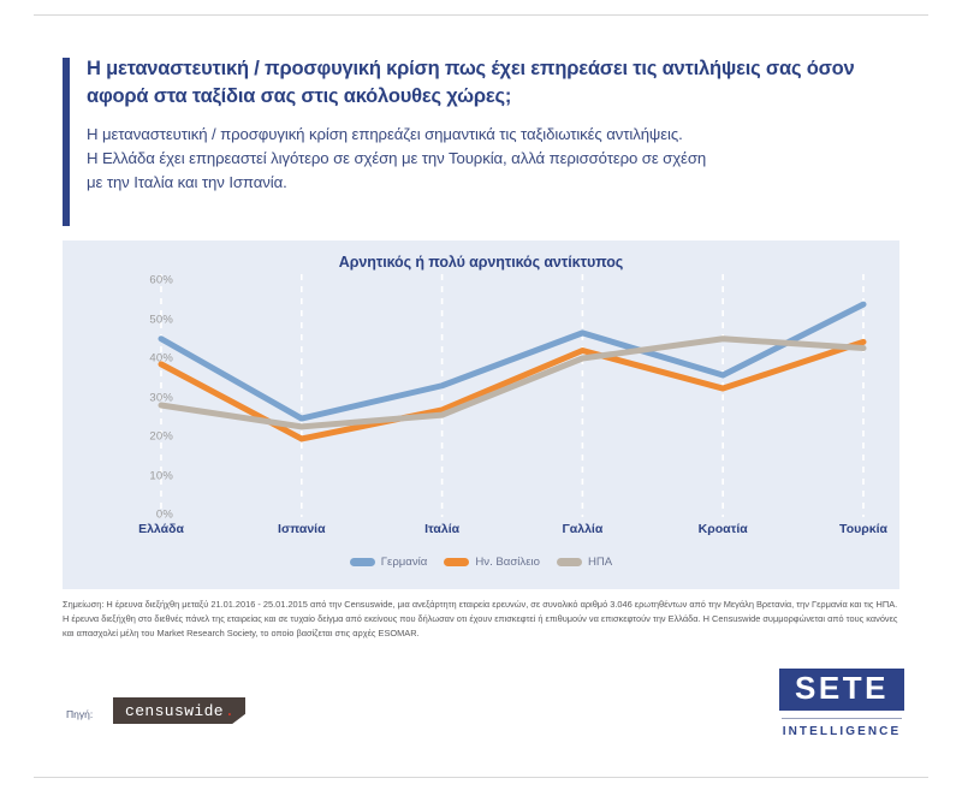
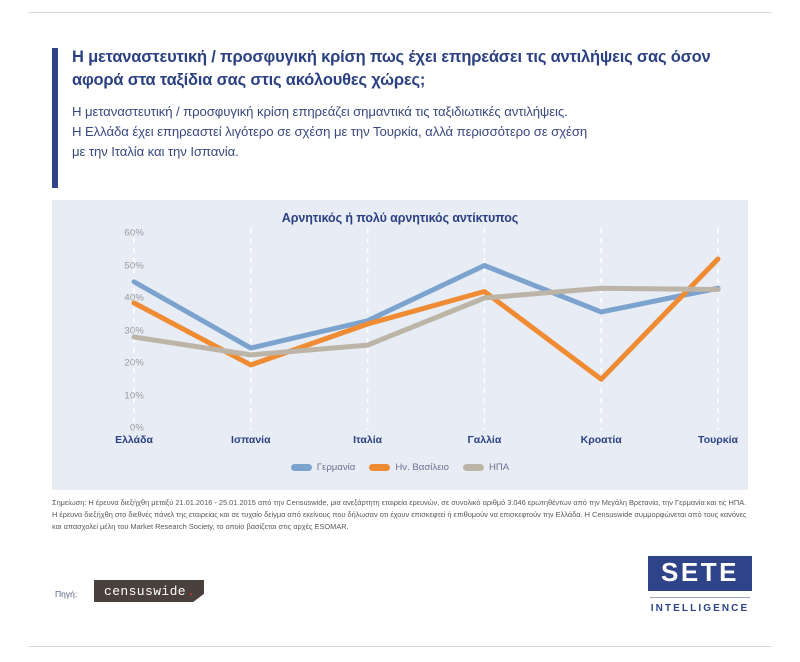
Ην. Βασίλειο/Ιταλία: 27% -> 32%
Γερμανία/Γαλλία: 46% -> 50%
Ην. Βασίλειο/Κροατία: 32% -> 15%
ΗΠΑ/Κροατία: 45% -> 43%
Γερμανία/Τουρκία: 54% -> 43%
Ην. Βασίλειο/Τουρκία: 44% -> 52%
